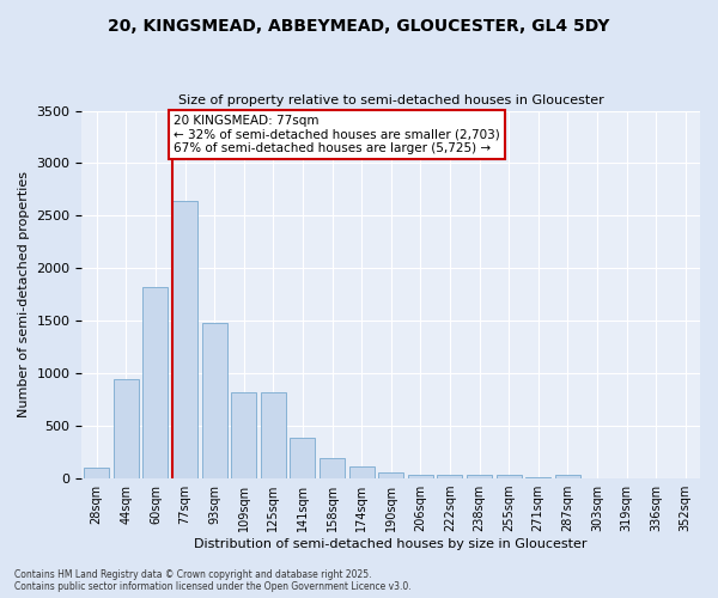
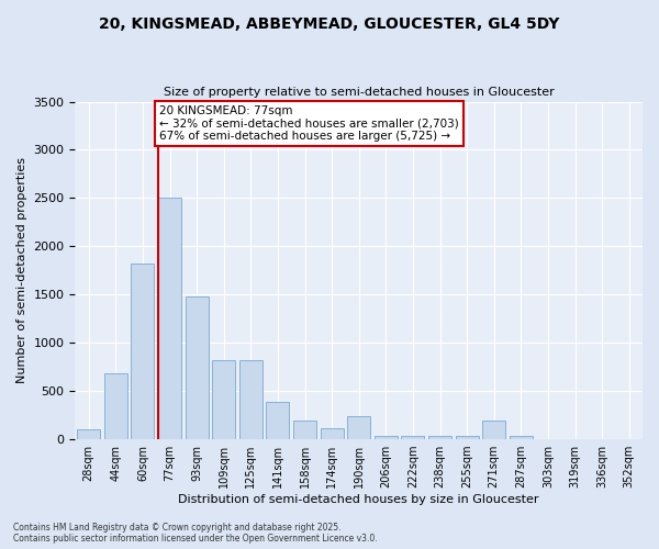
44sqm: 950 -> 680
77sqm: 2640 -> 2500
190sqm: 60 -> 240
271sqm: 10 -> 200
